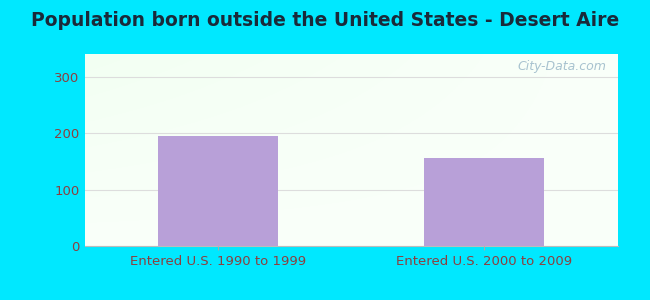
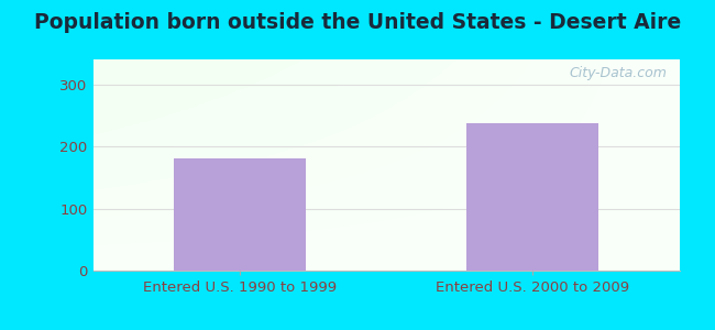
Entered U.S. 1990 to 1999: 194 -> 181
Entered U.S. 2000 to 2009: 156 -> 238
